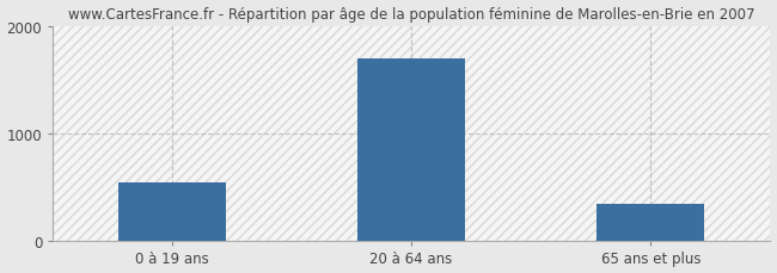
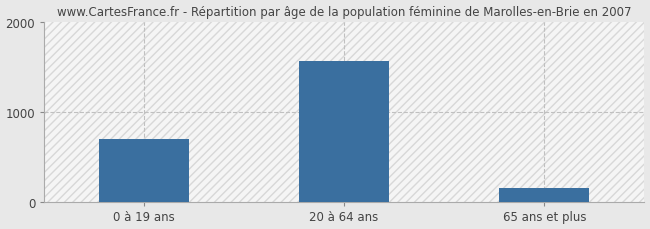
0 à 19 ans: 540 -> 700
20 à 64 ans: 1700 -> 1560
65 ans et plus: 340 -> 160
